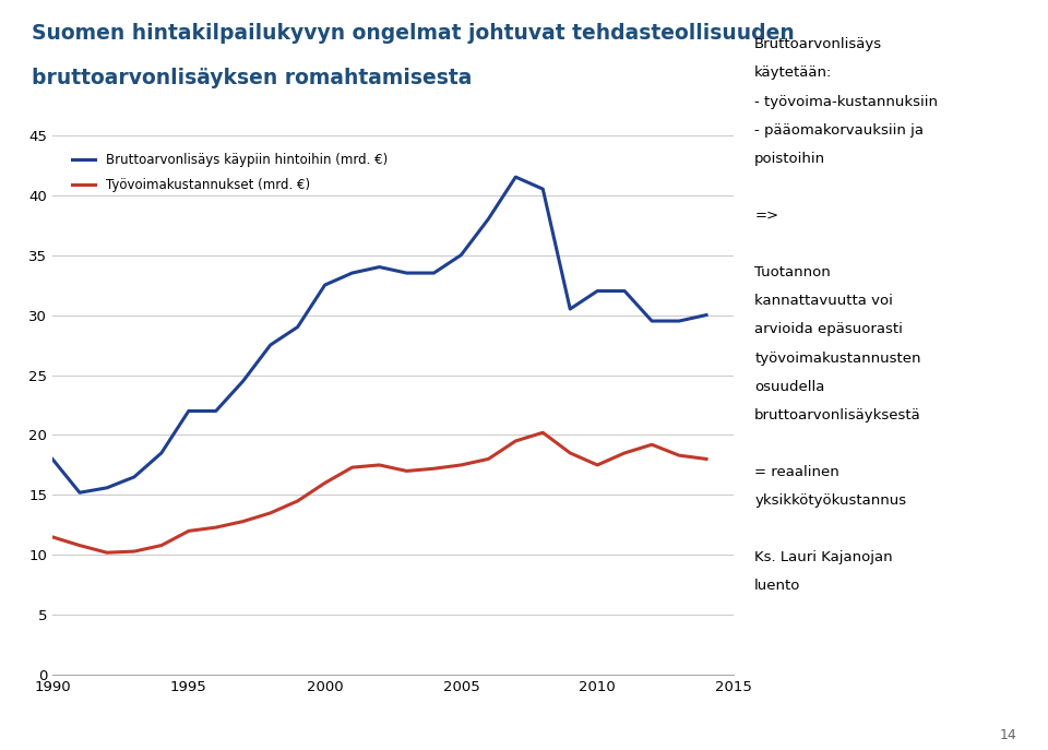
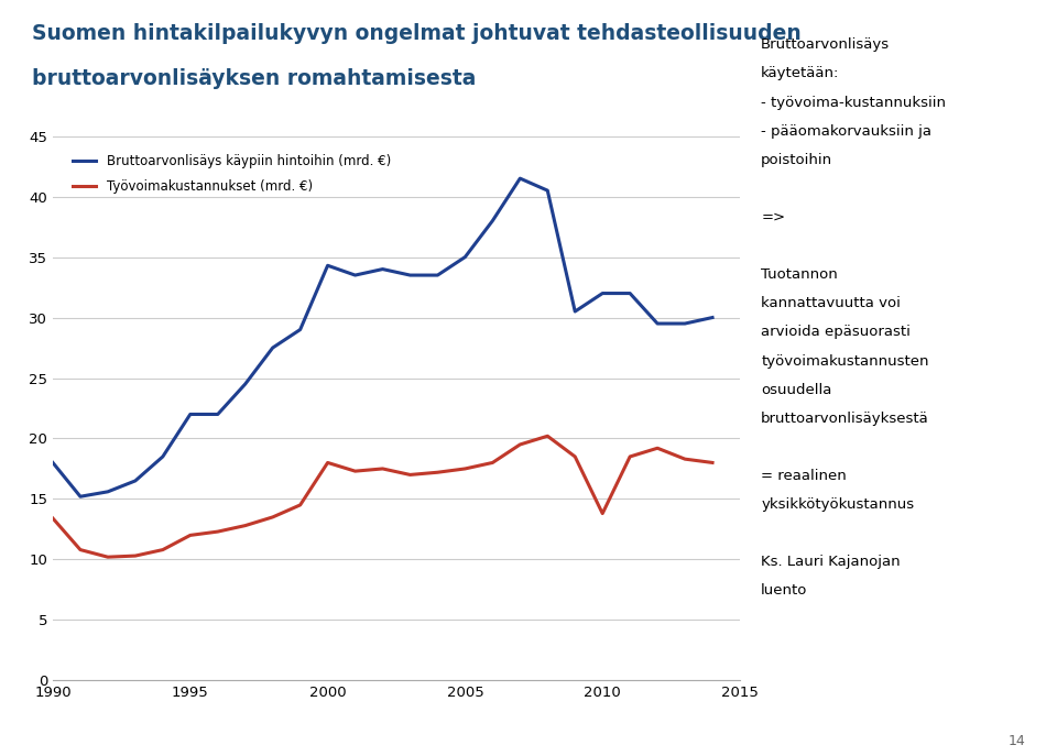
Työvoimakustannukset (mrd. €)/1990: 11.5 -> 13.4
Bruttoarvonlisäys käypiin hintoihin (mrd. €)/2000: 32.5 -> 34.3
Työvoimakustannukset (mrd. €)/2000: 16.0 -> 18.0
Työvoimakustannukset (mrd. €)/2010: 17.5 -> 13.8
